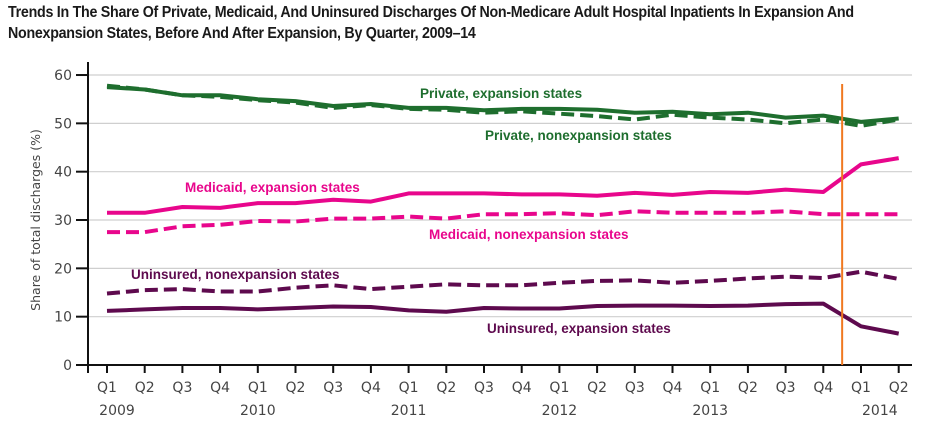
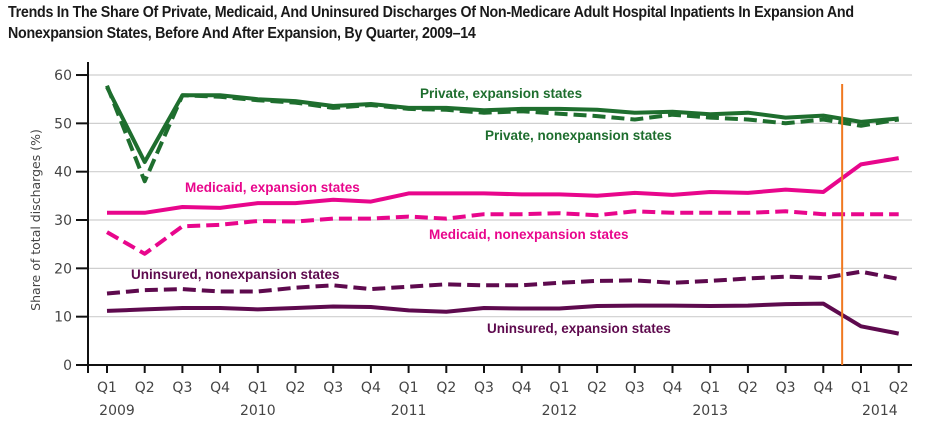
Private, expansion states/Q2 2009: 57 -> 42
Private, nonexpansion states/Q2 2009: 57 -> 38
Medicaid, nonexpansion states/Q2 2009: 28 -> 23
